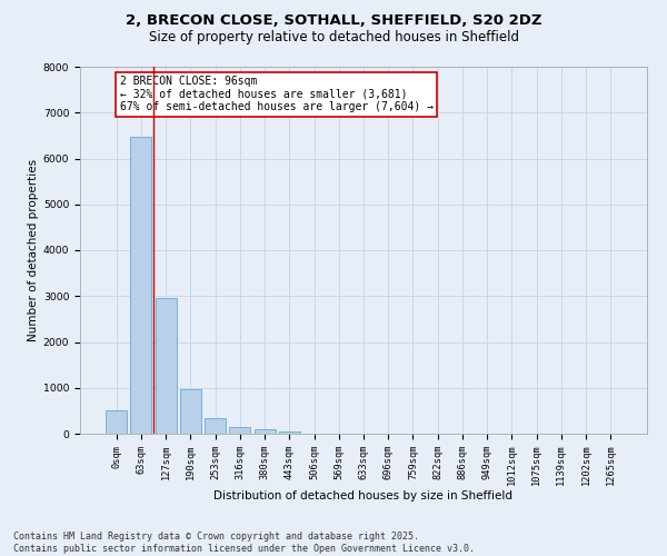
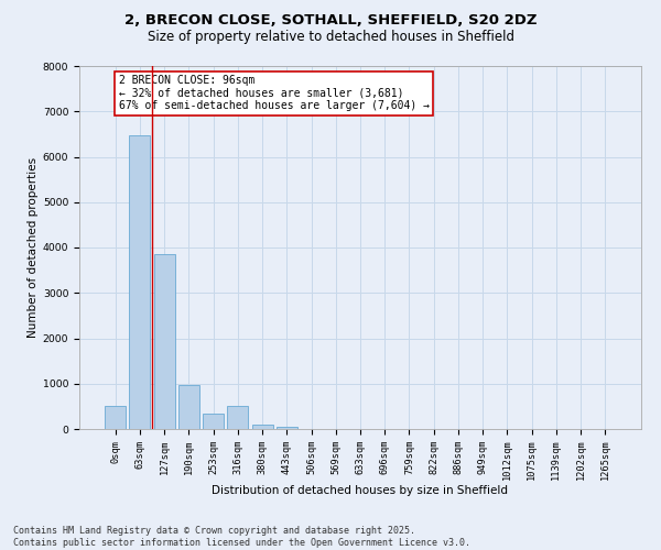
127sqm: 2960 -> 3850
316sqm: 160 -> 500
